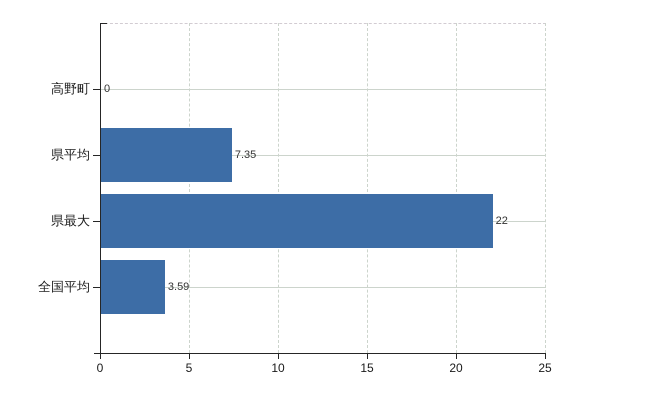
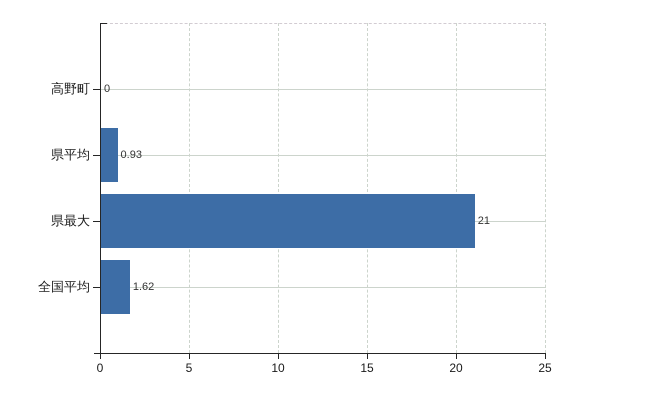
県平均: 7.35 -> 0.93
県最大: 22 -> 21
全国平均: 3.59 -> 1.62
